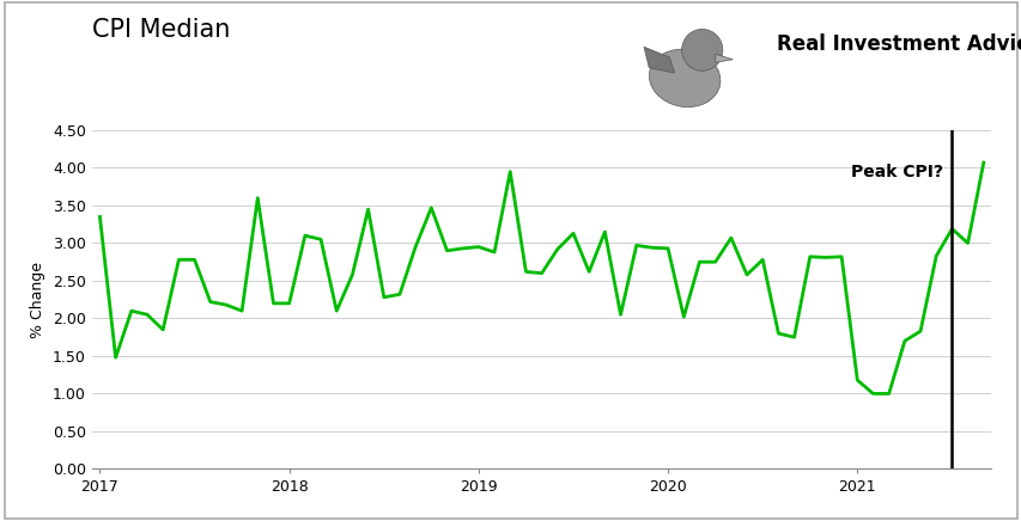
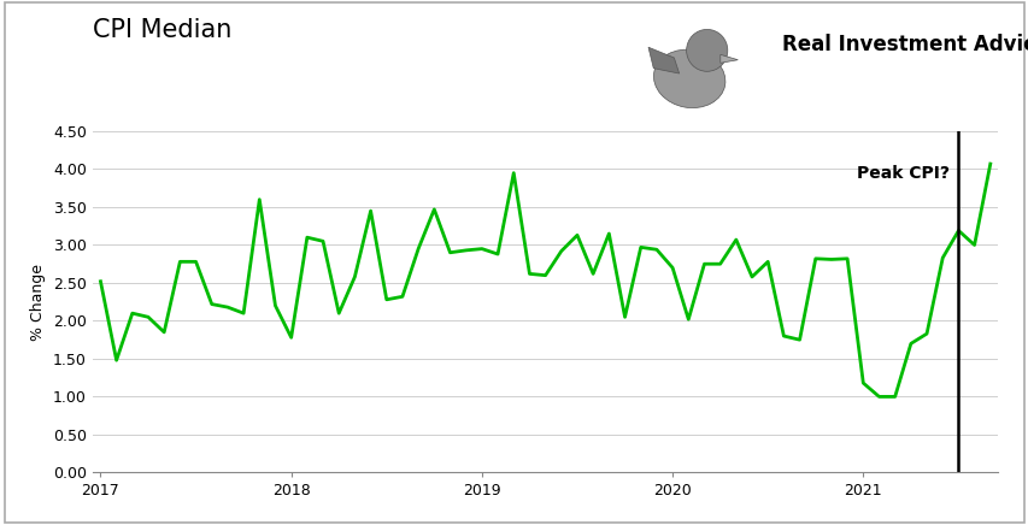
2017: 3.35 -> 2.52
2018: 2.20 -> 1.78
2020: 2.93 -> 2.70
